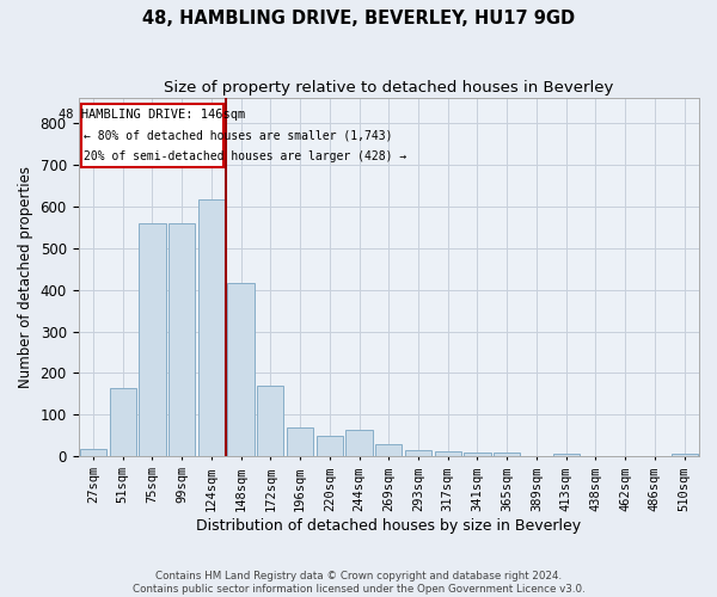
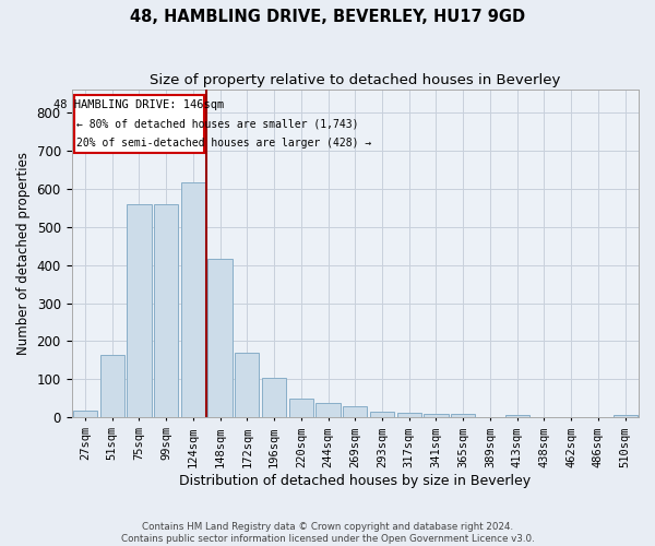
196sqm: 70 -> 105
244sqm: 65 -> 38
